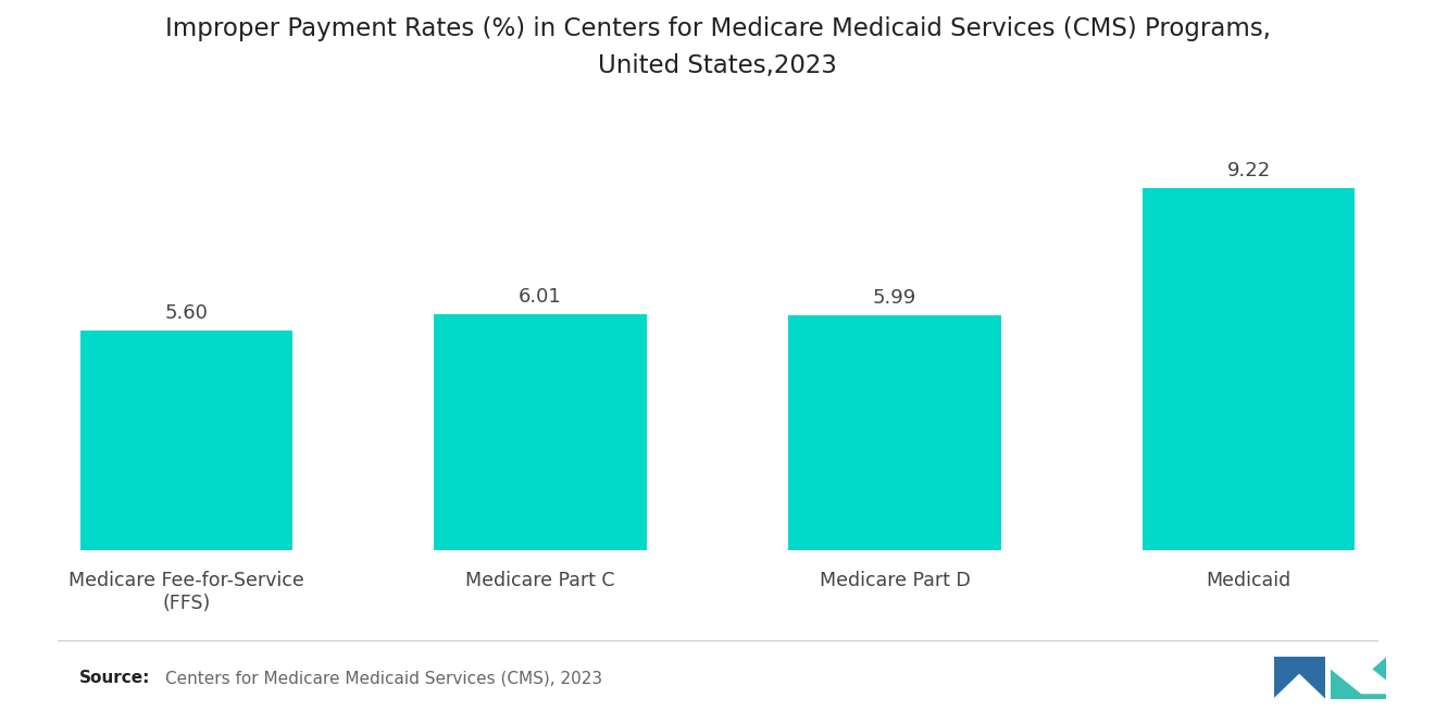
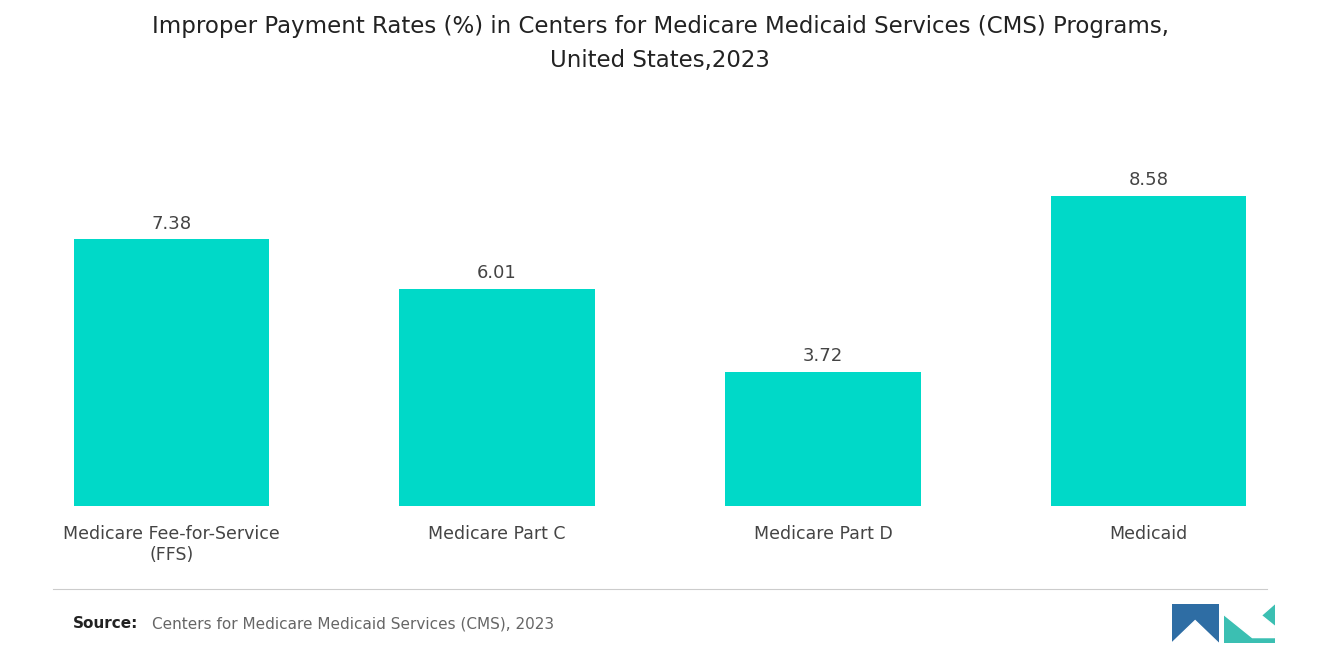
Medicare Fee-for-Service (FFS): 5.60 -> 7.38
Medicare Part D: 5.99 -> 3.72
Medicaid: 9.22 -> 8.58
